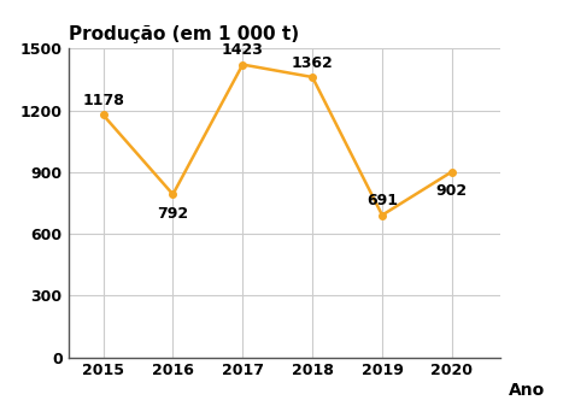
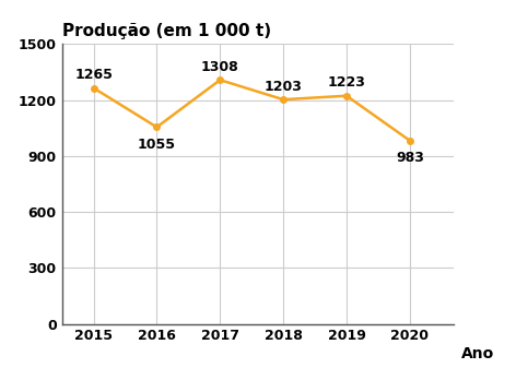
2015: 1178 -> 1265
2016: 792 -> 1055
2017: 1423 -> 1308
2018: 1362 -> 1203
2019: 691 -> 1223
2020: 902 -> 983
